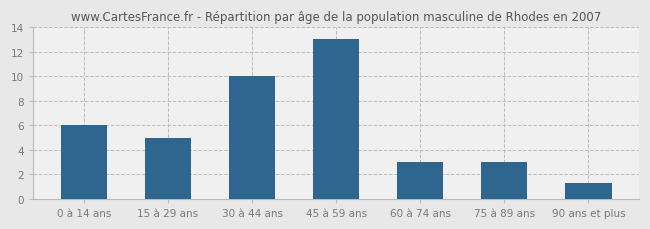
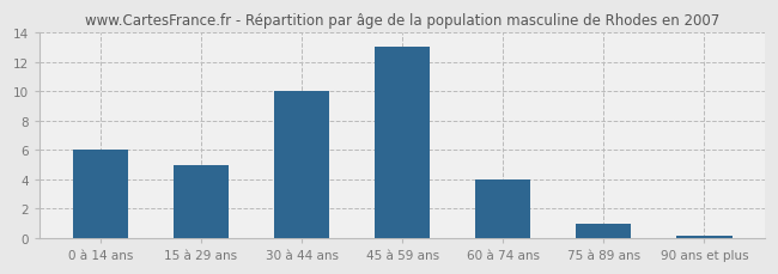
60 à 74 ans: 3.0 -> 4.0
75 à 89 ans: 3.0 -> 1.0
90 ans et plus: 1.3 -> 0.1
